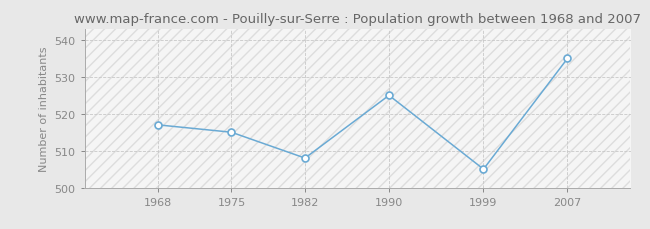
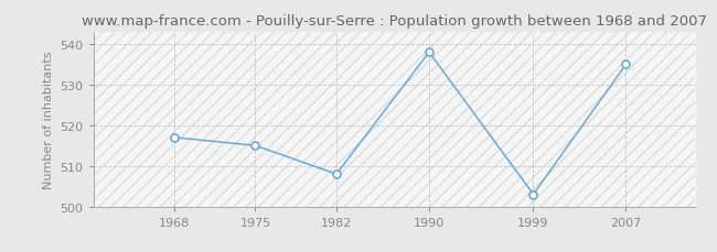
1990: 525 -> 538
1999: 505 -> 503
